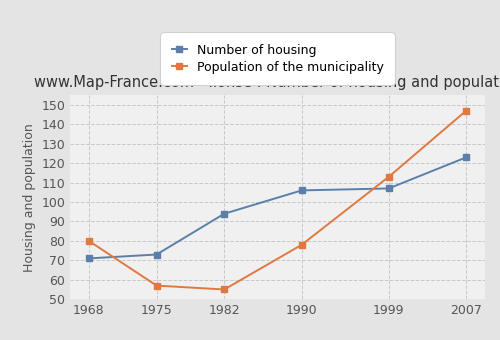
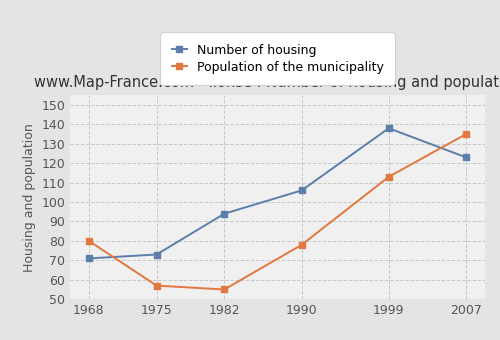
Number of housing/1999: 107 -> 138
Population of the municipality/2007: 147 -> 135
